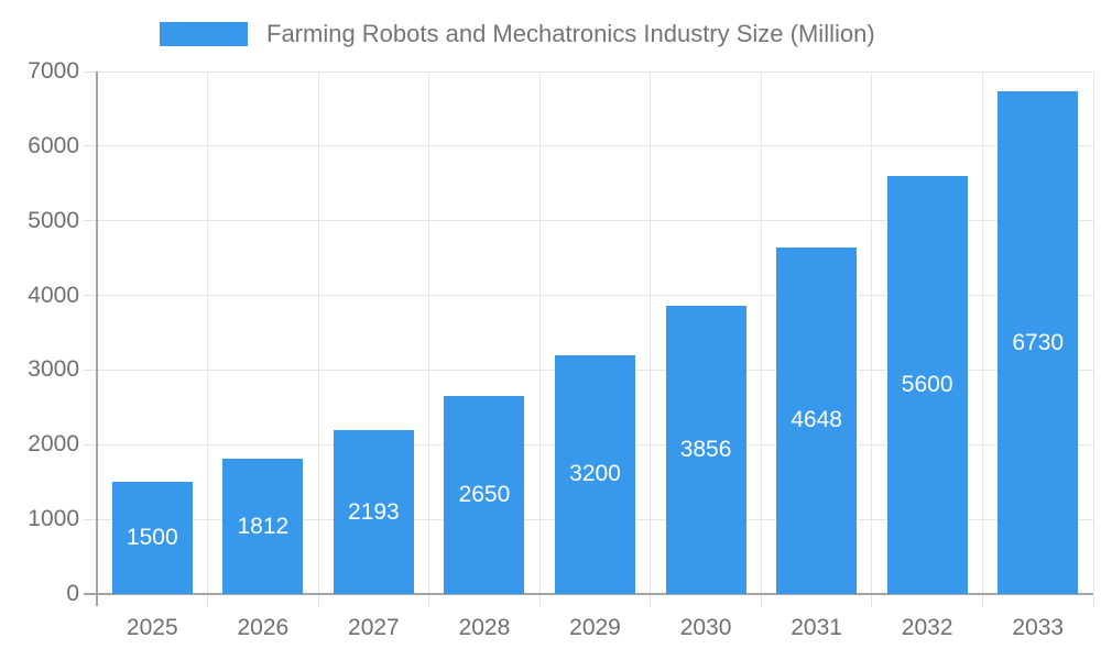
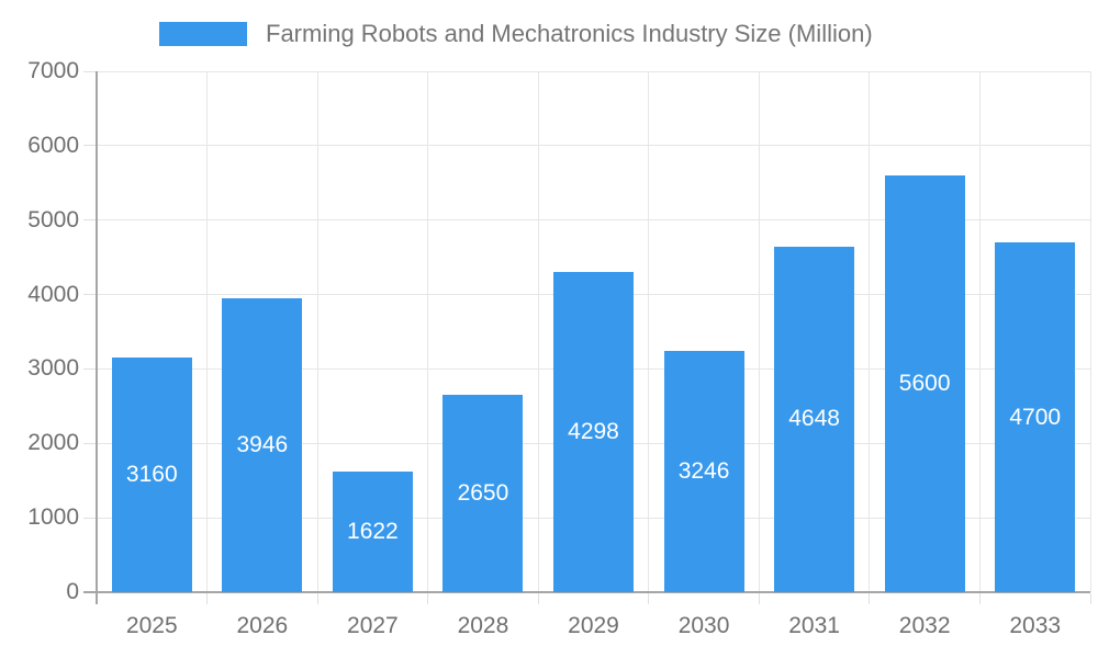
2025: 1500 -> 3160
2026: 1812 -> 3946
2027: 2193 -> 1622
2029: 3200 -> 4298
2030: 3856 -> 3246
2033: 6730 -> 4700
